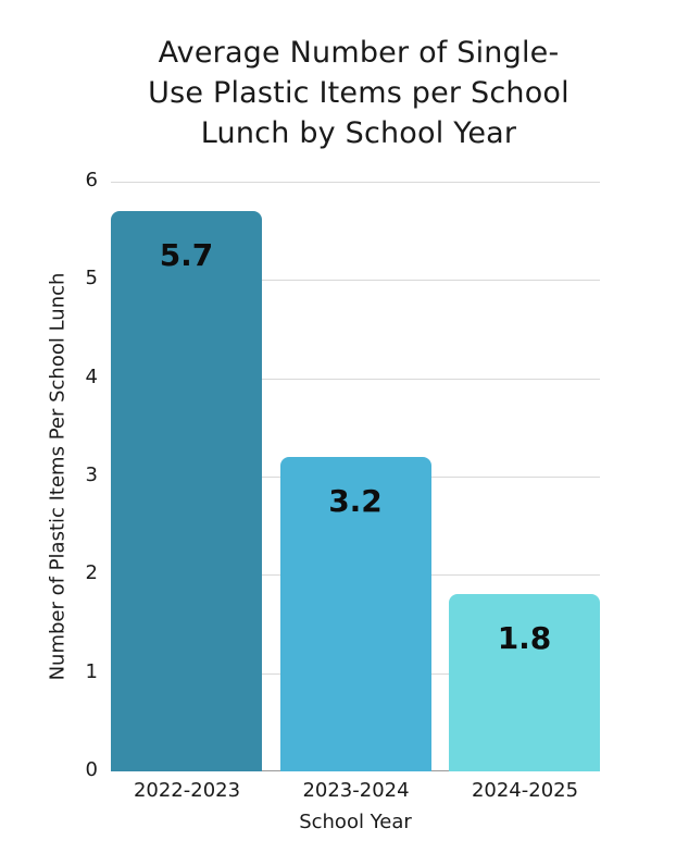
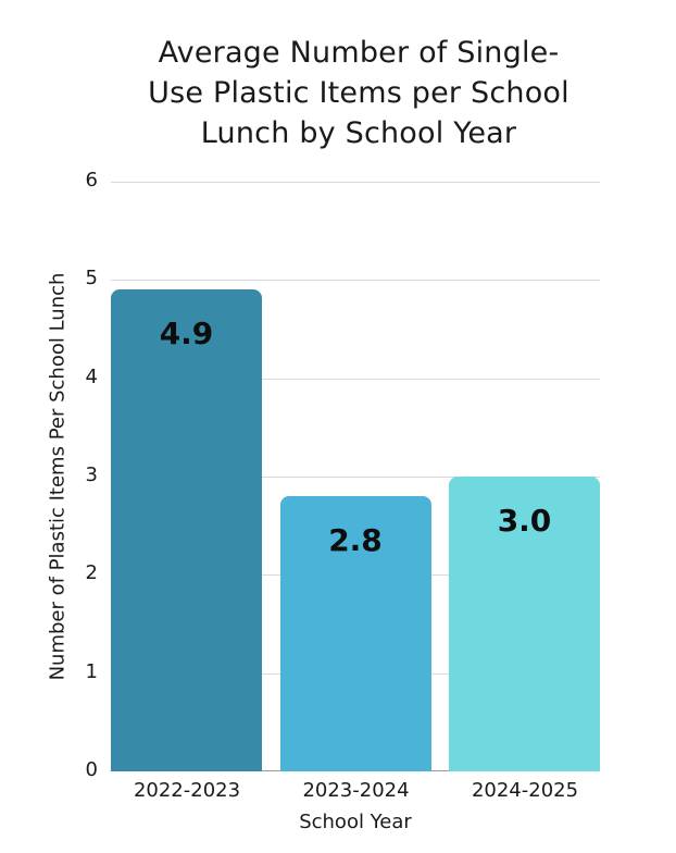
2022-2023: 5.7 -> 4.9
2023-2024: 3.2 -> 2.8
2024-2025: 1.8 -> 3.0
